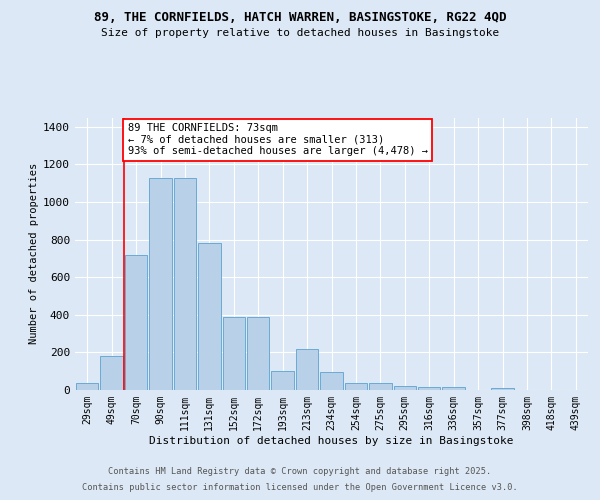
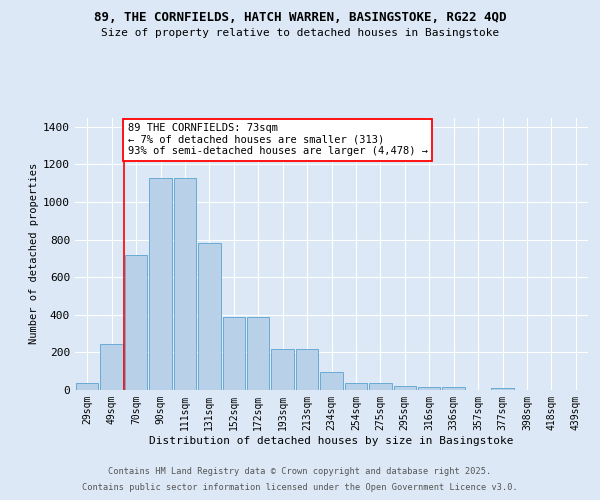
49sqm: 180 -> 240
193sqm: 100 -> 220
